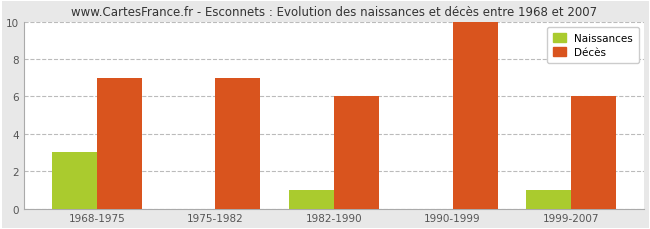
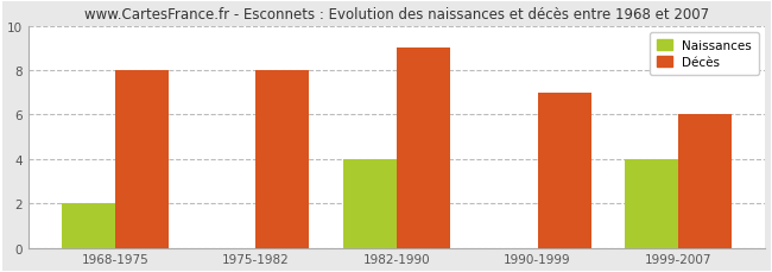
Naissances/1968-1975: 3 -> 2
Décès/1968-1975: 7 -> 8
Décès/1975-1982: 7 -> 8
Naissances/1982-1990: 1 -> 4
Décès/1982-1990: 6 -> 9
Décès/1990-1999: 10 -> 7
Naissances/1999-2007: 1 -> 4
